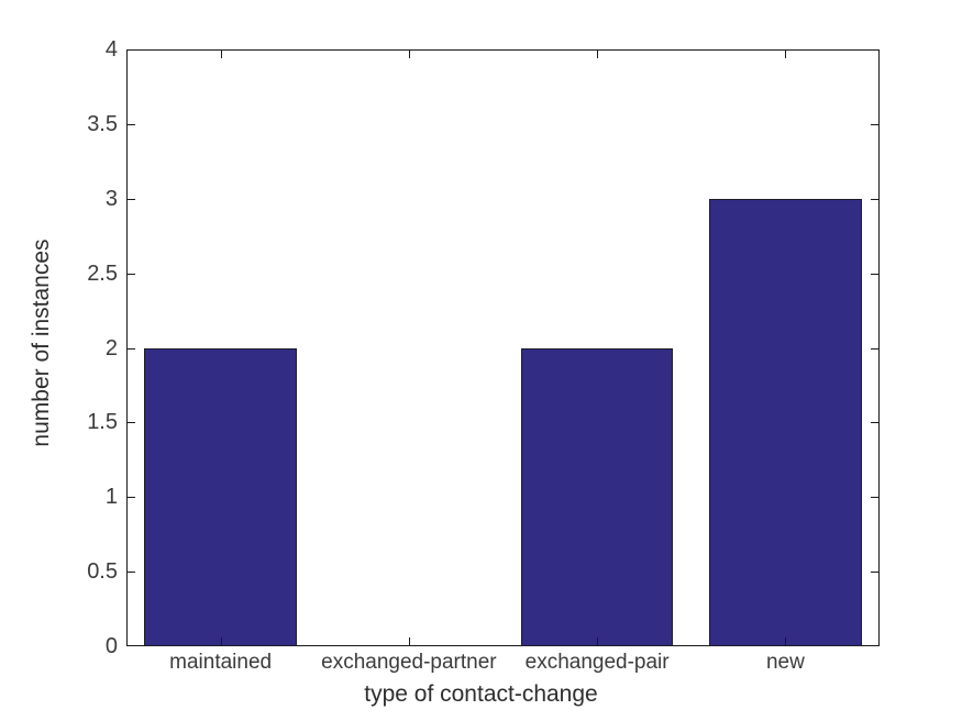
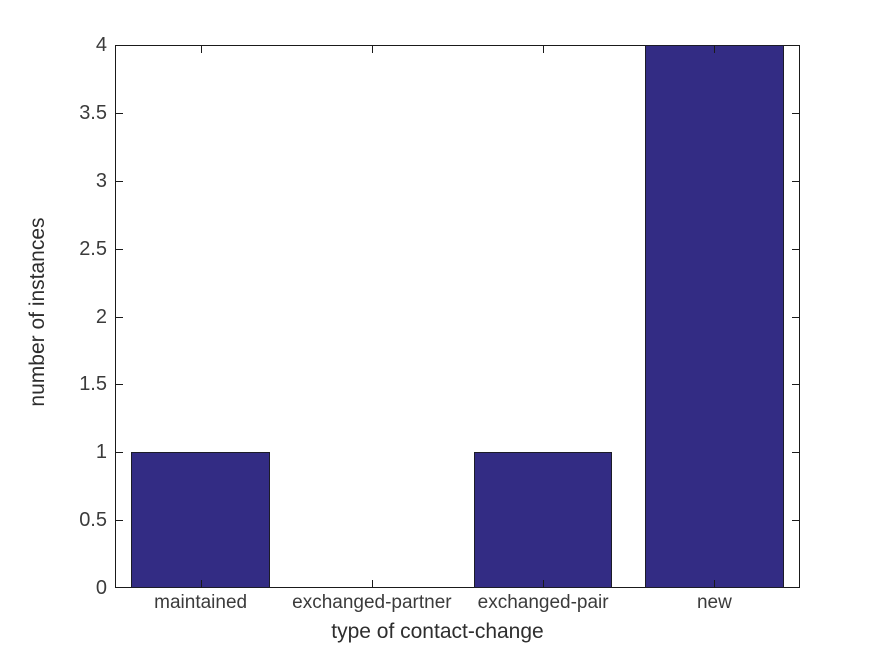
maintained: 2 -> 1
exchanged-pair: 2 -> 1
new: 3 -> 4
